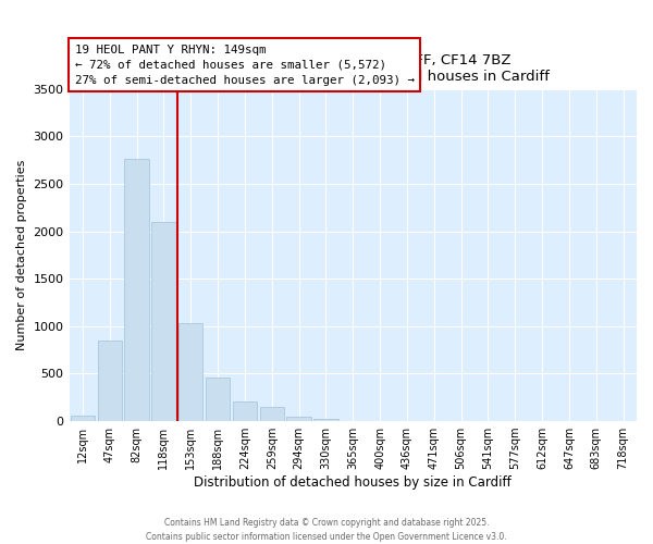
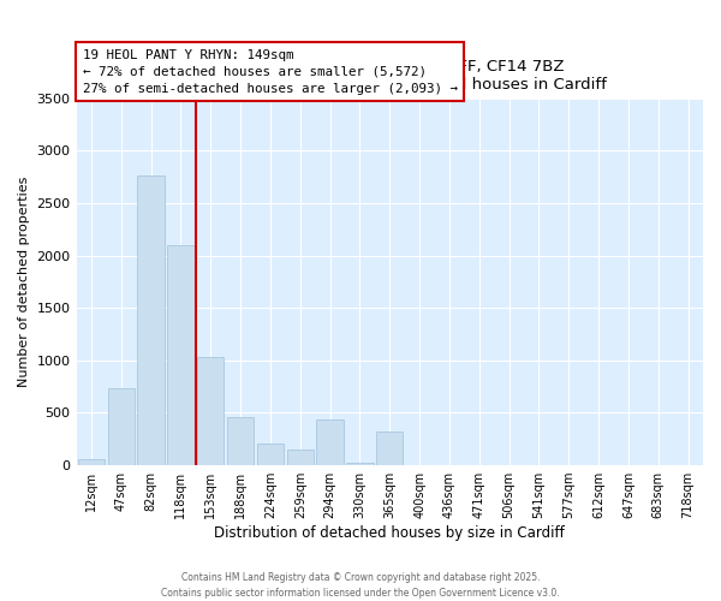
47sqm: 850 -> 740
294sqm: 50 -> 440
365sqm: 0 -> 320
